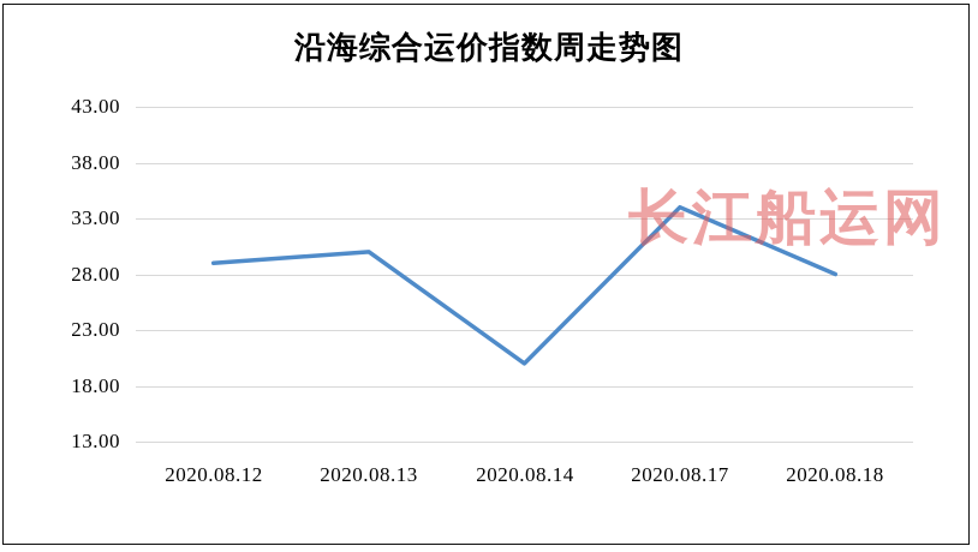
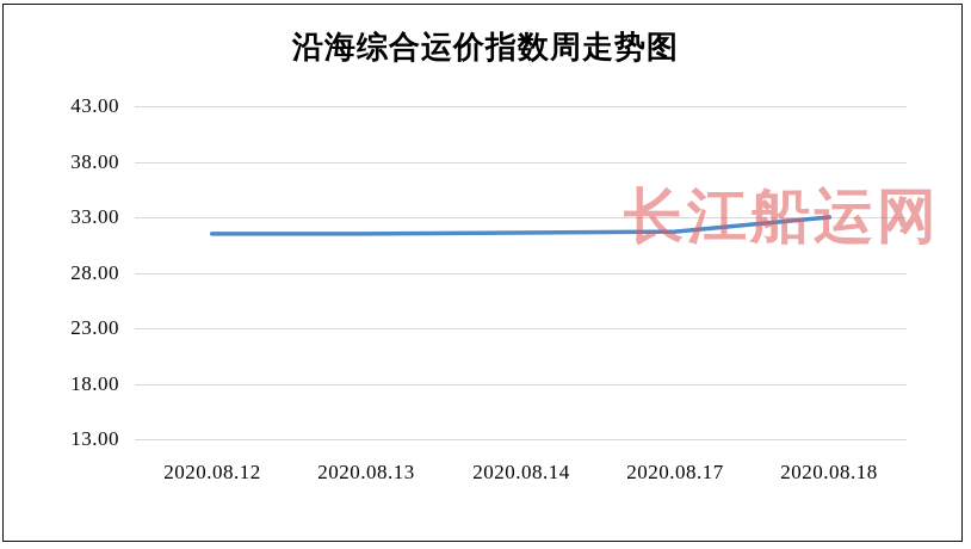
2020.08.12: 29 -> 32
2020.08.13: 30 -> 32
2020.08.14: 20 -> 32
2020.08.17: 34 -> 32
2020.08.18: 28 -> 33
